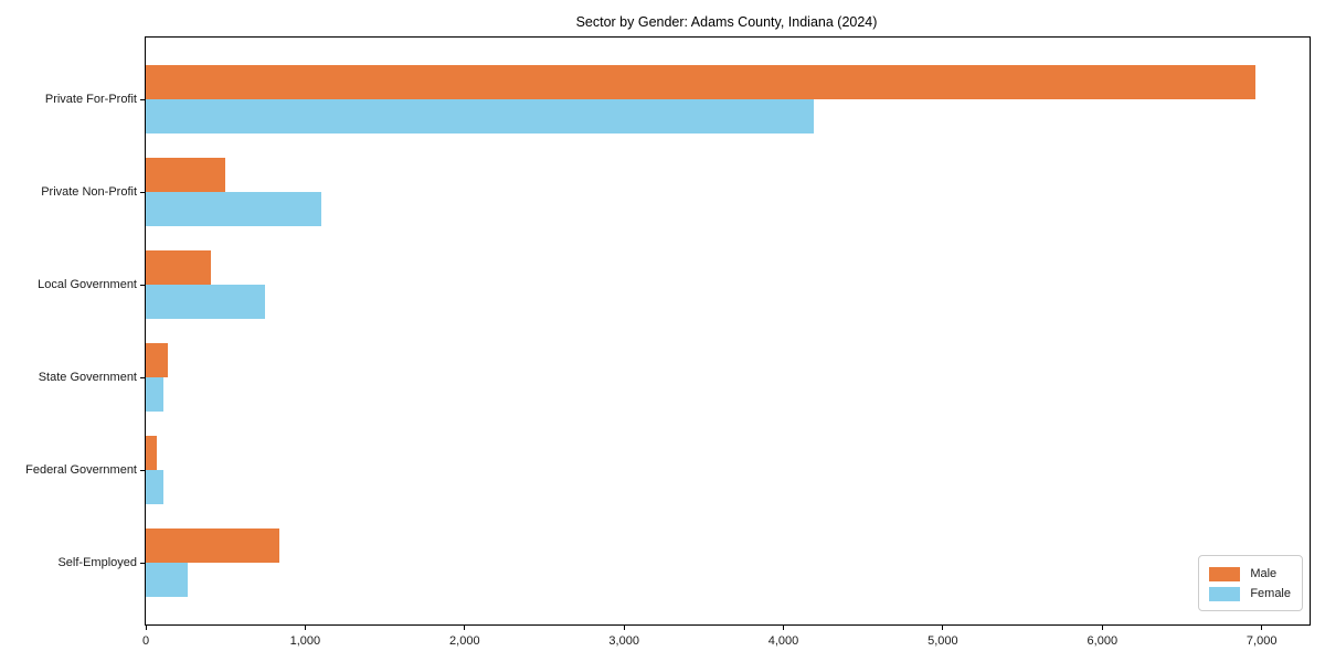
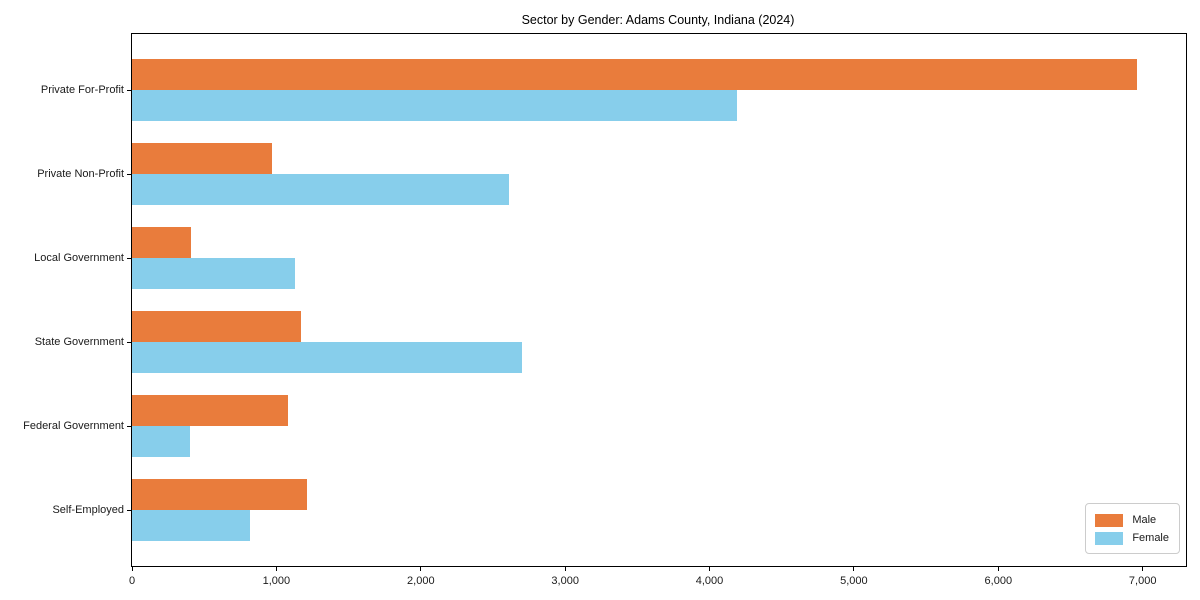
Male/Private Non-Profit: 500 -> 970
Female/Private Non-Profit: 1100 -> 2610
Female/Local Government: 740 -> 1130
Male/State Government: 140 -> 1170
Female/State Government: 110 -> 2700
Male/Federal Government: 70 -> 1080
Female/Federal Government: 110 -> 400
Male/Self-Employed: 840 -> 1210
Female/Self-Employed: 260 -> 820
